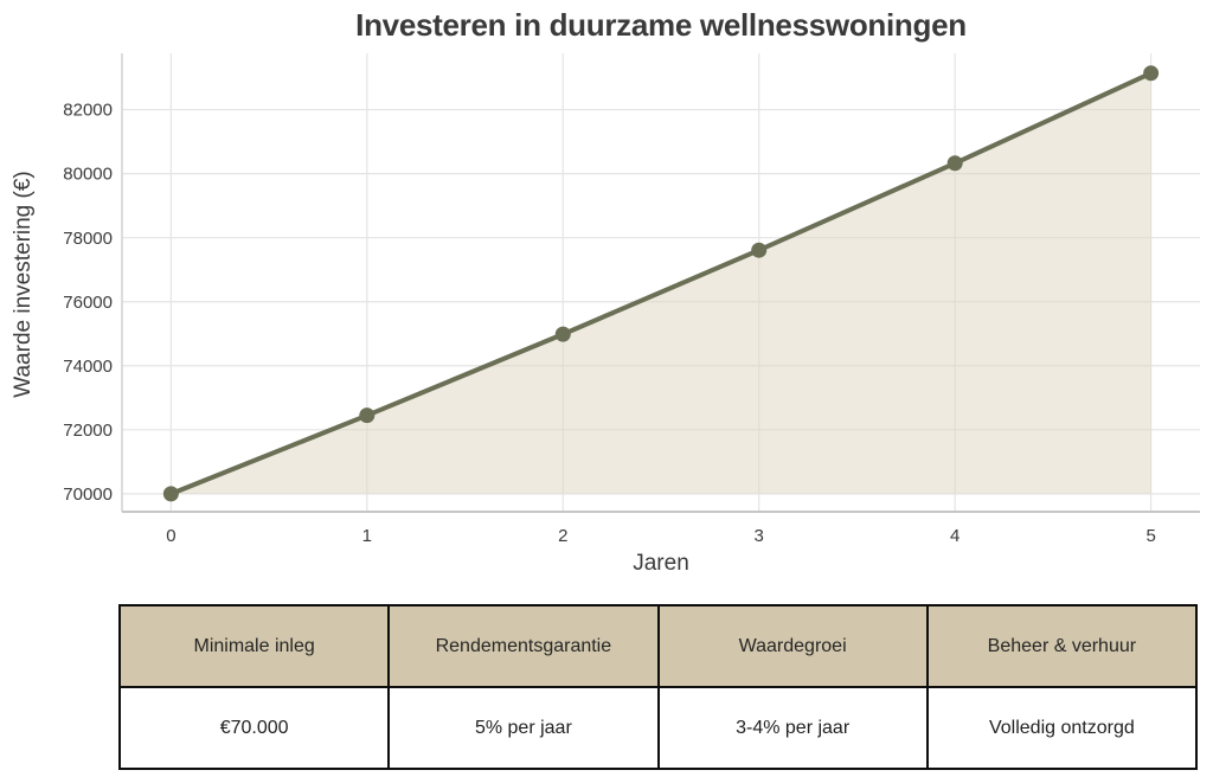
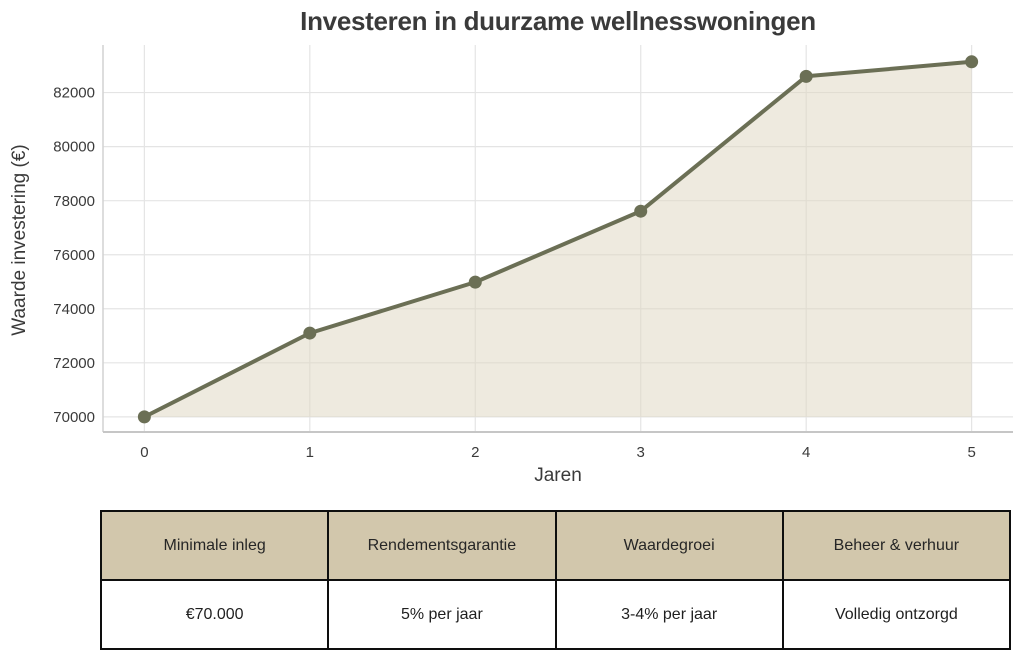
1: 72400 -> 73100
4: 80300 -> 82600
